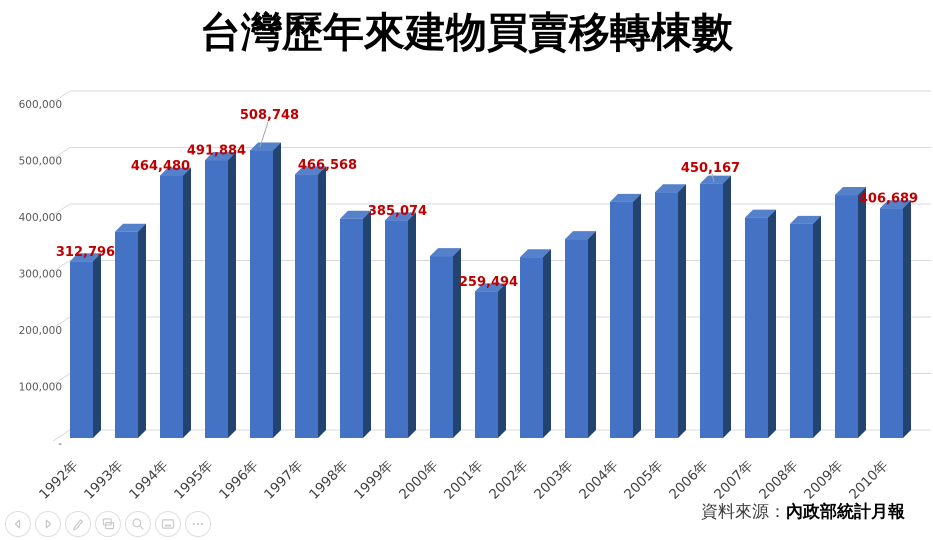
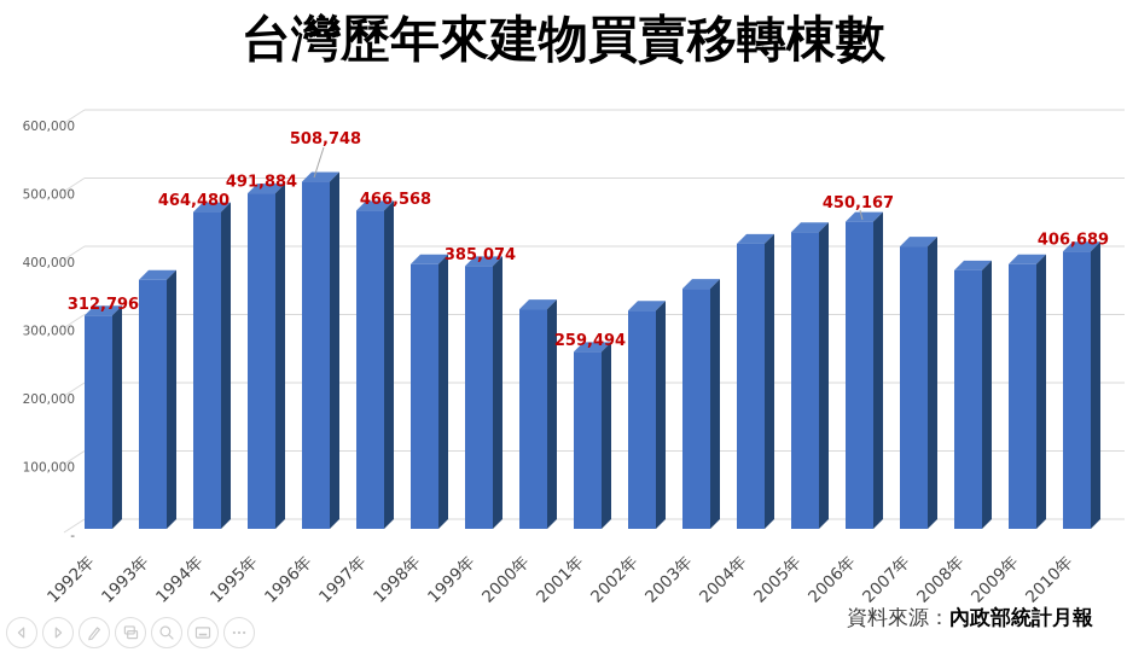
2007年: 390000 -> 410000
2009年: 430000 -> 390000
